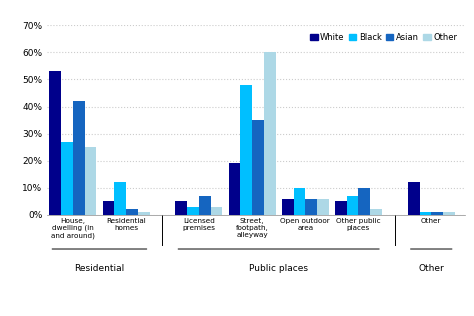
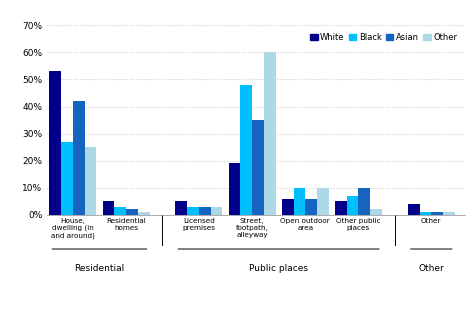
Black/Residential homes: 12% -> 3%
Asian/Licensed premises: 7% -> 3%
Other/Open outdoor area: 6% -> 10%
White/Other: 12% -> 4%
